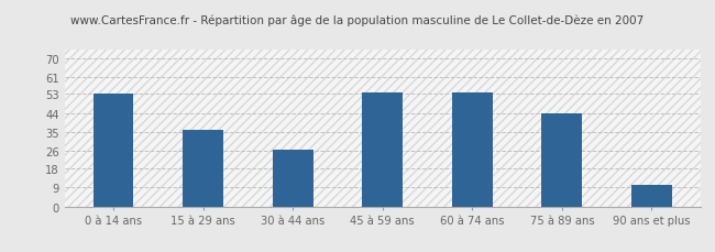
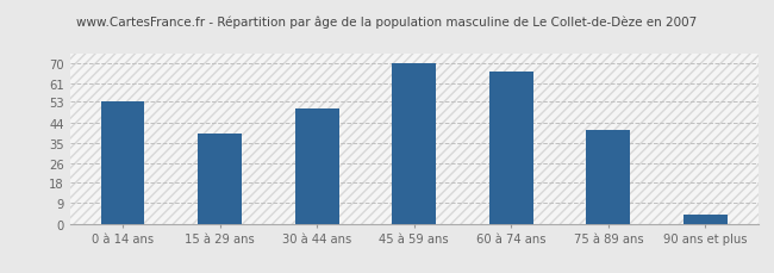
15 à 29 ans: 36 -> 39
30 à 44 ans: 27 -> 50
45 à 59 ans: 54 -> 70
60 à 74 ans: 54 -> 66
75 à 89 ans: 44 -> 41
90 ans et plus: 10 -> 4
